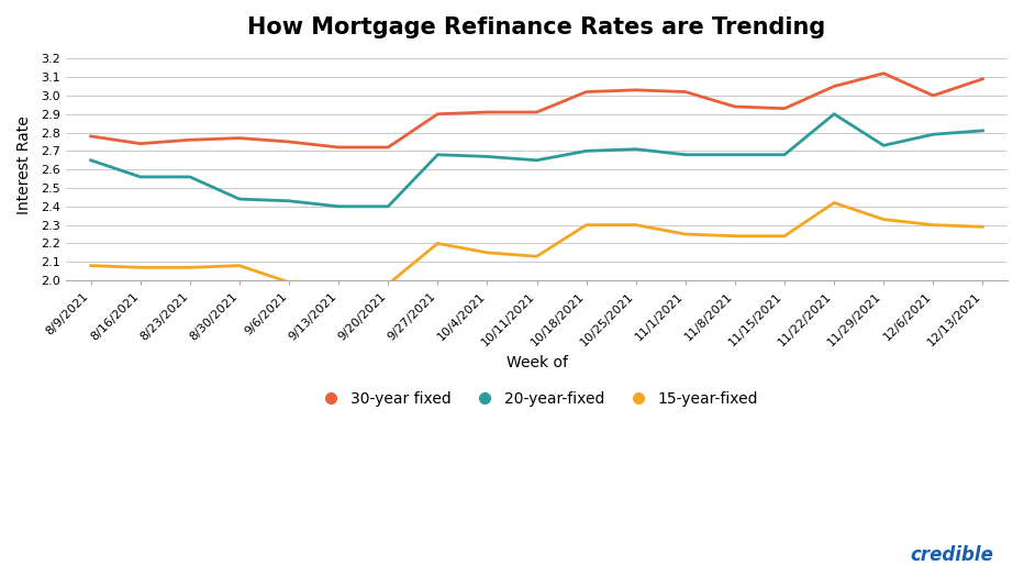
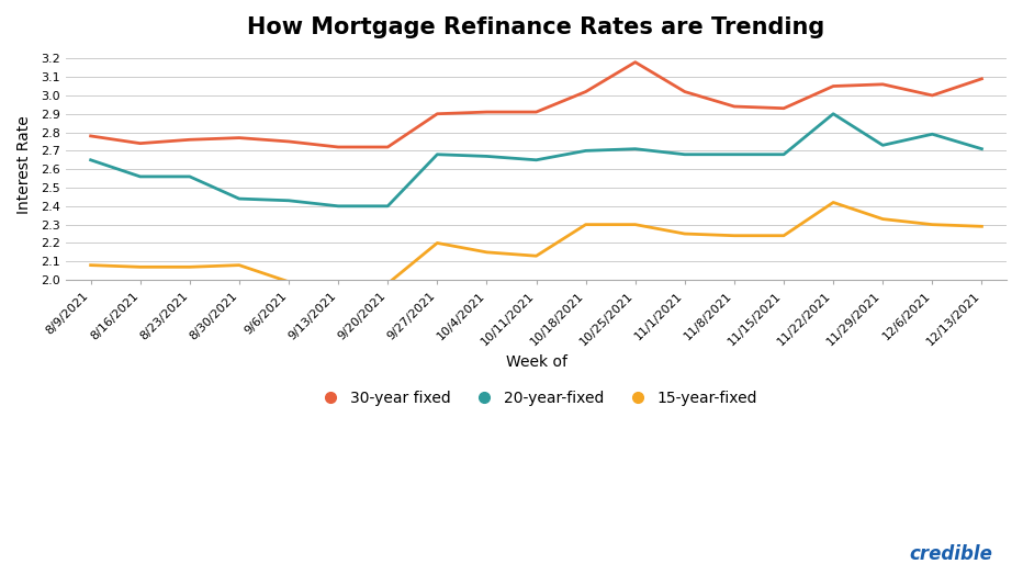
30-year fixed/10/25/2021: 3.03 -> 3.18
30-year fixed/11/29/2021: 3.12 -> 3.06
20-year-fixed/12/13/2021: 2.81 -> 2.71
